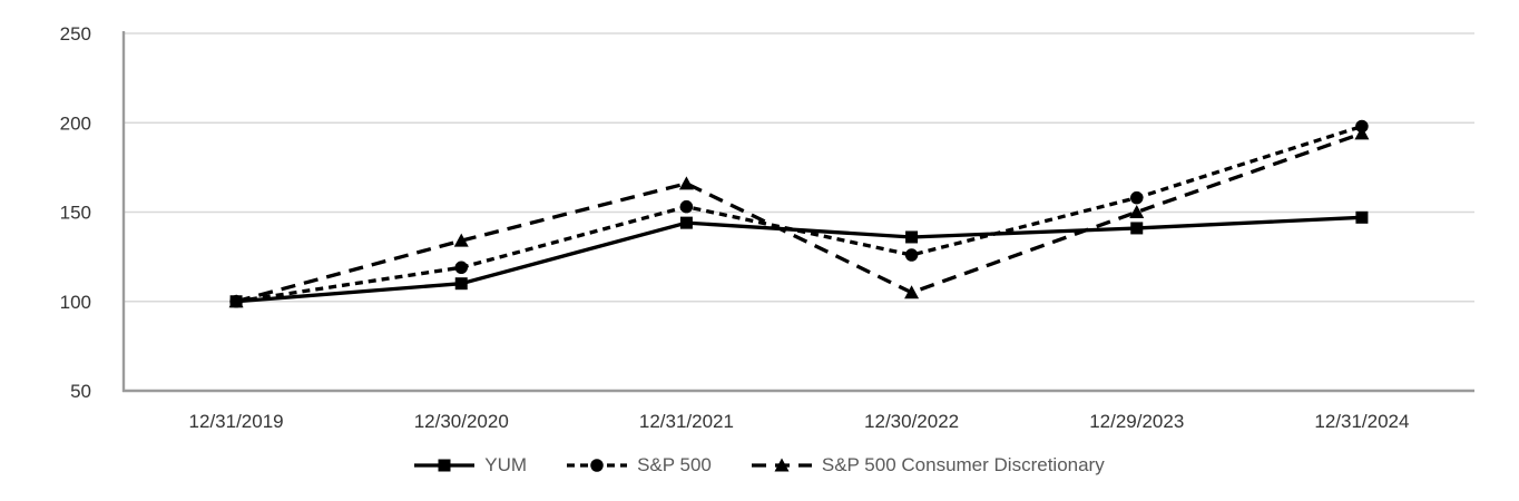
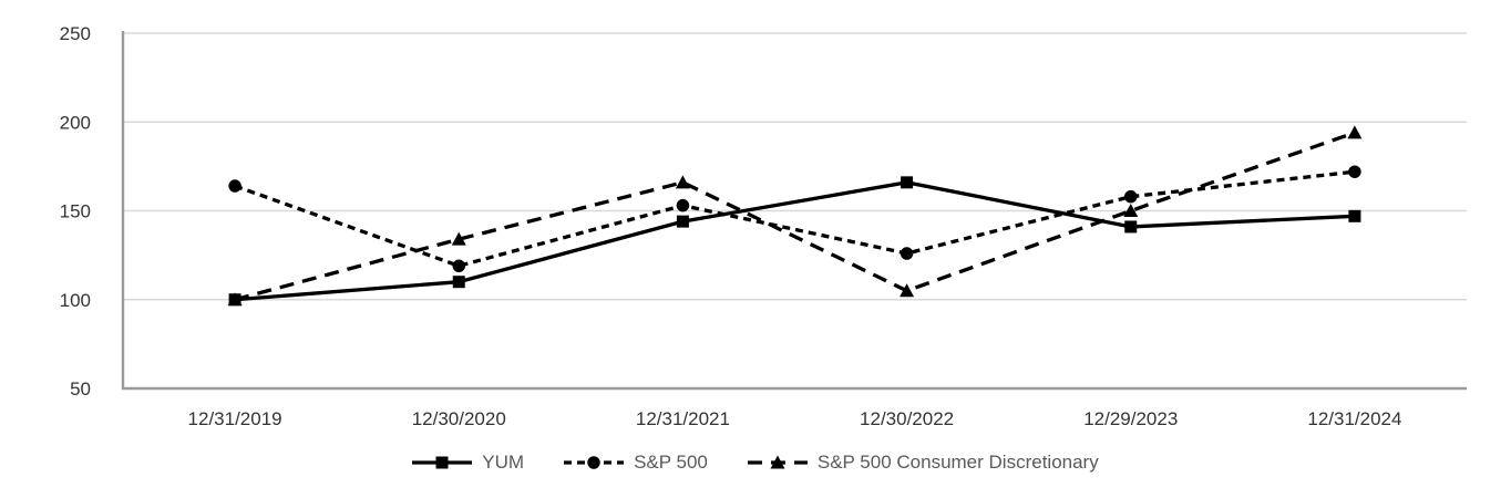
S&P 500/12/31/2019: 100 -> 164
YUM/12/30/2022: 136 -> 166
S&P 500/12/31/2024: 198 -> 172
